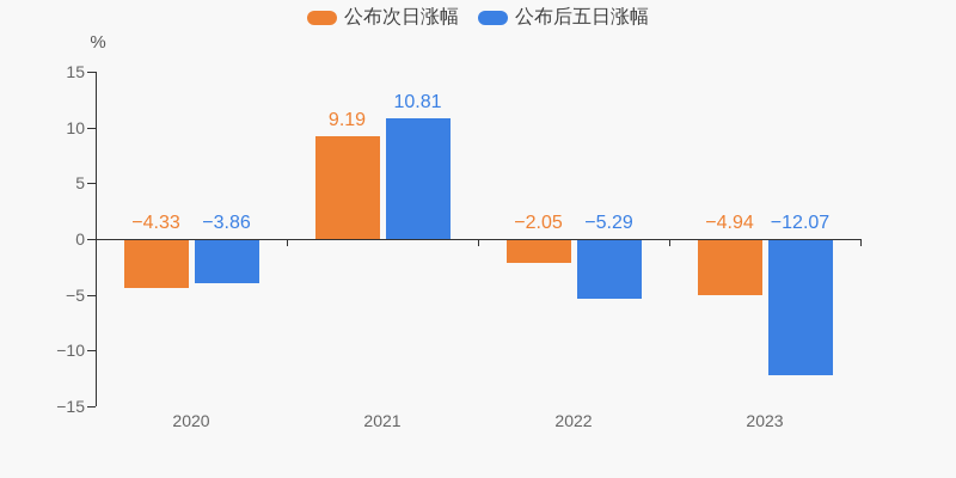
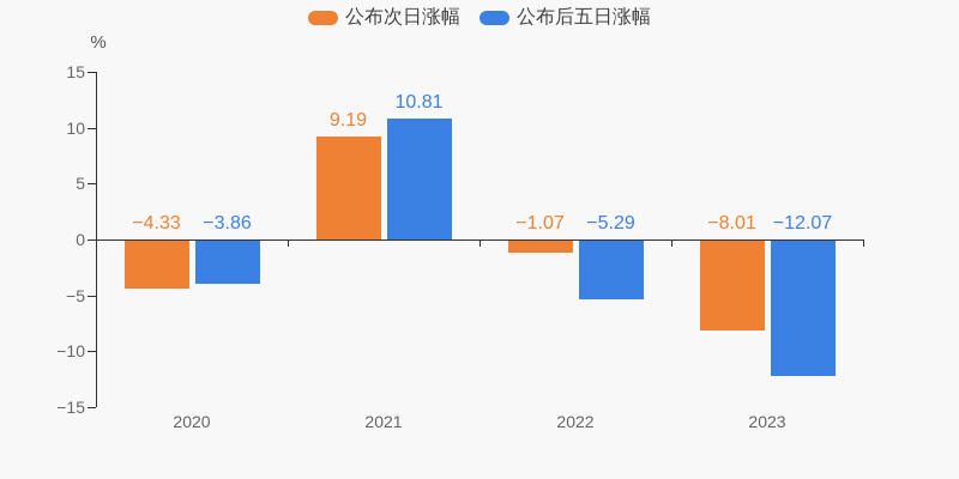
公布次日涨幅/2022: −2.05 -> −1.07
公布次日涨幅/2023: −4.94 -> −8.01
